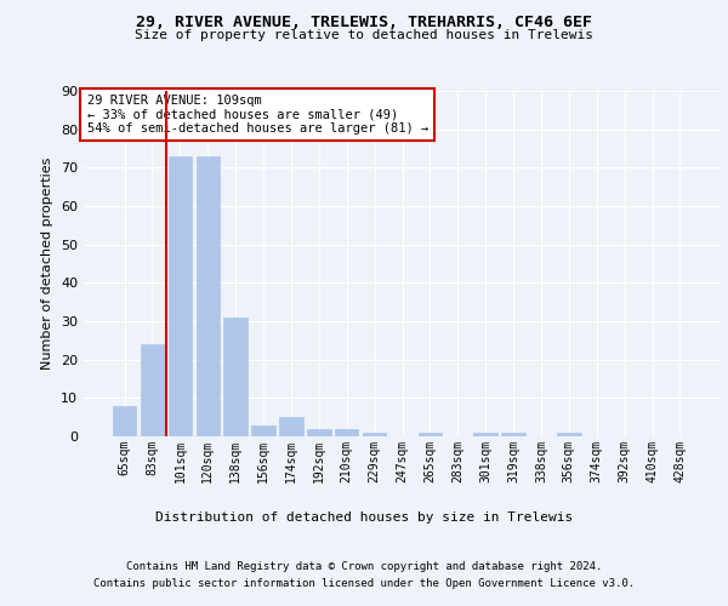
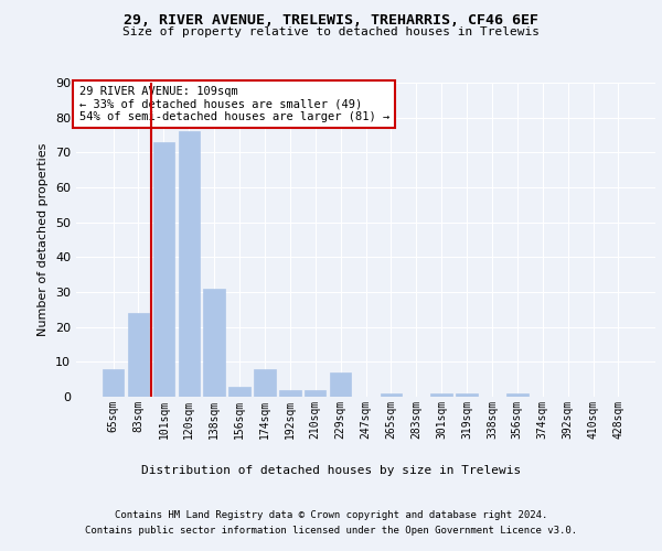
120sqm: 73 -> 76
174sqm: 5 -> 8
229sqm: 1 -> 7
